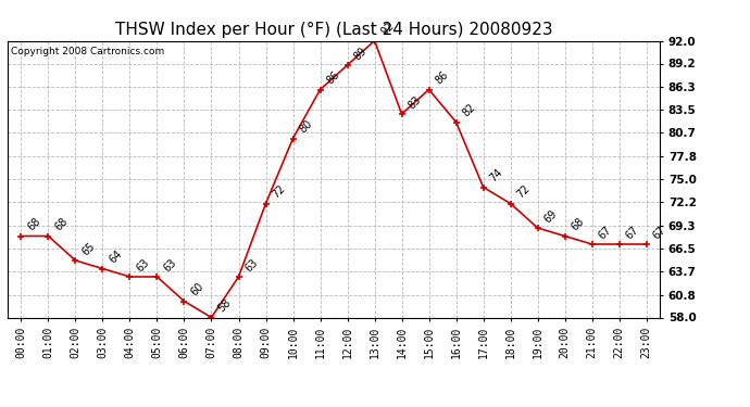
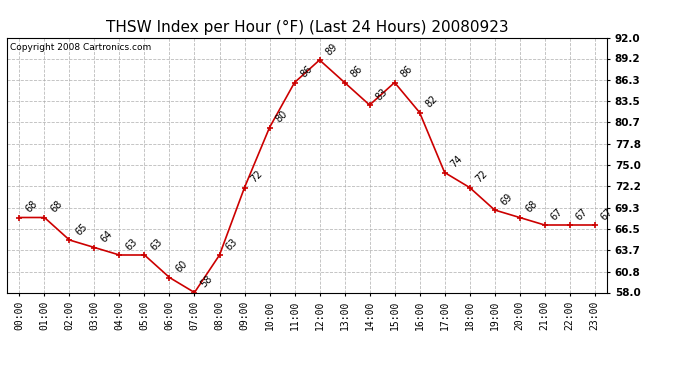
13:00: 92 -> 86
